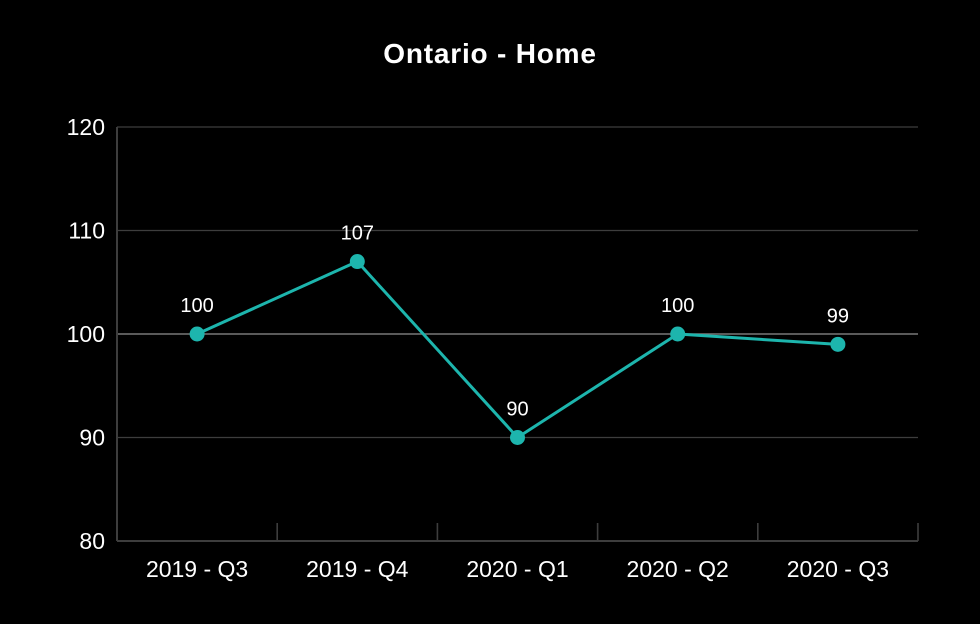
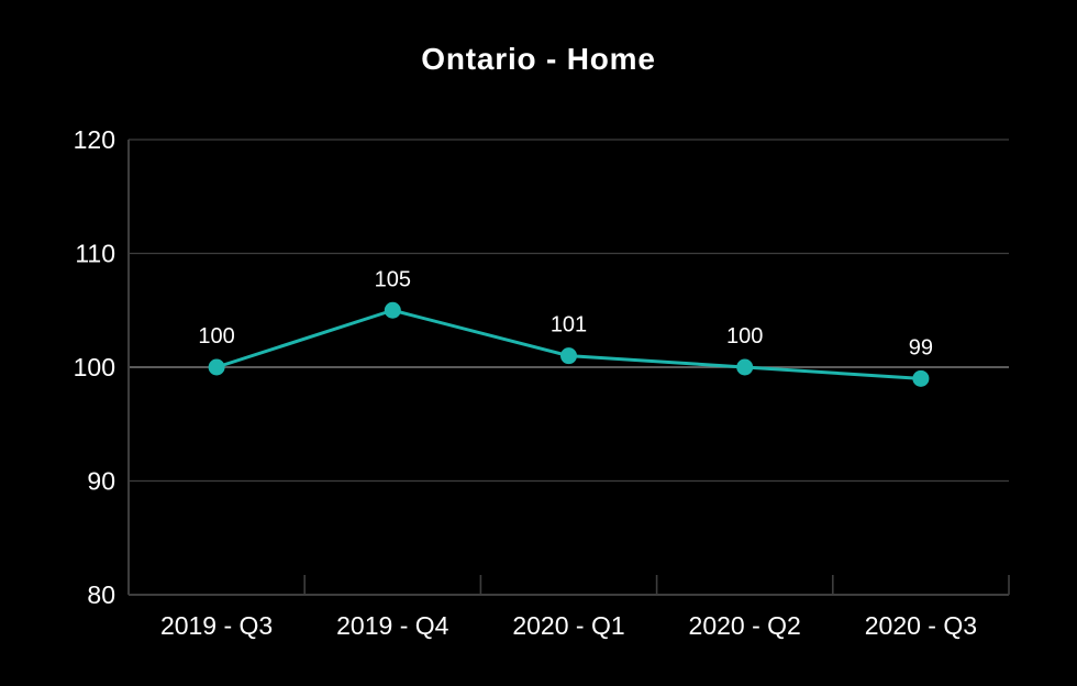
2019 - Q4: 107 -> 105
2020 - Q1: 90 -> 101
